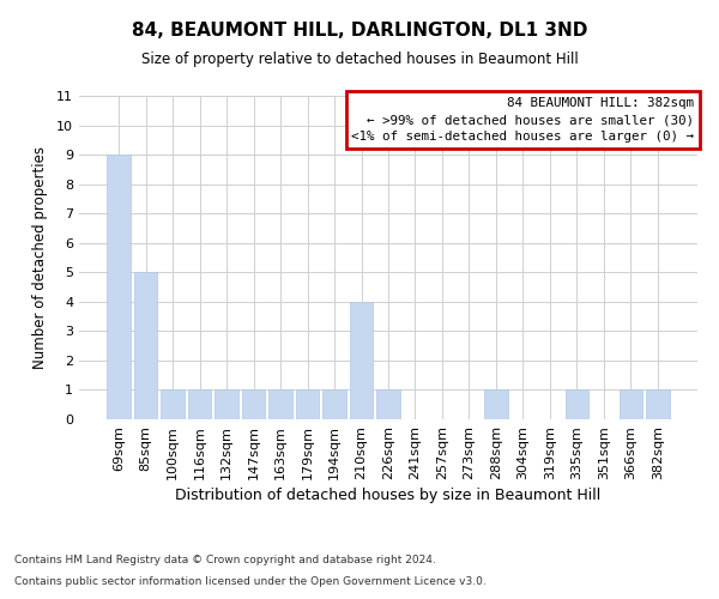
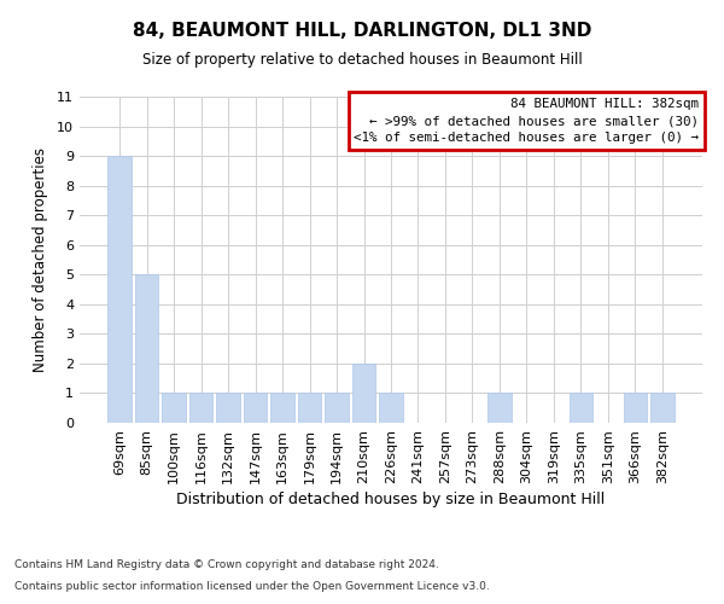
210sqm: 4 -> 2
